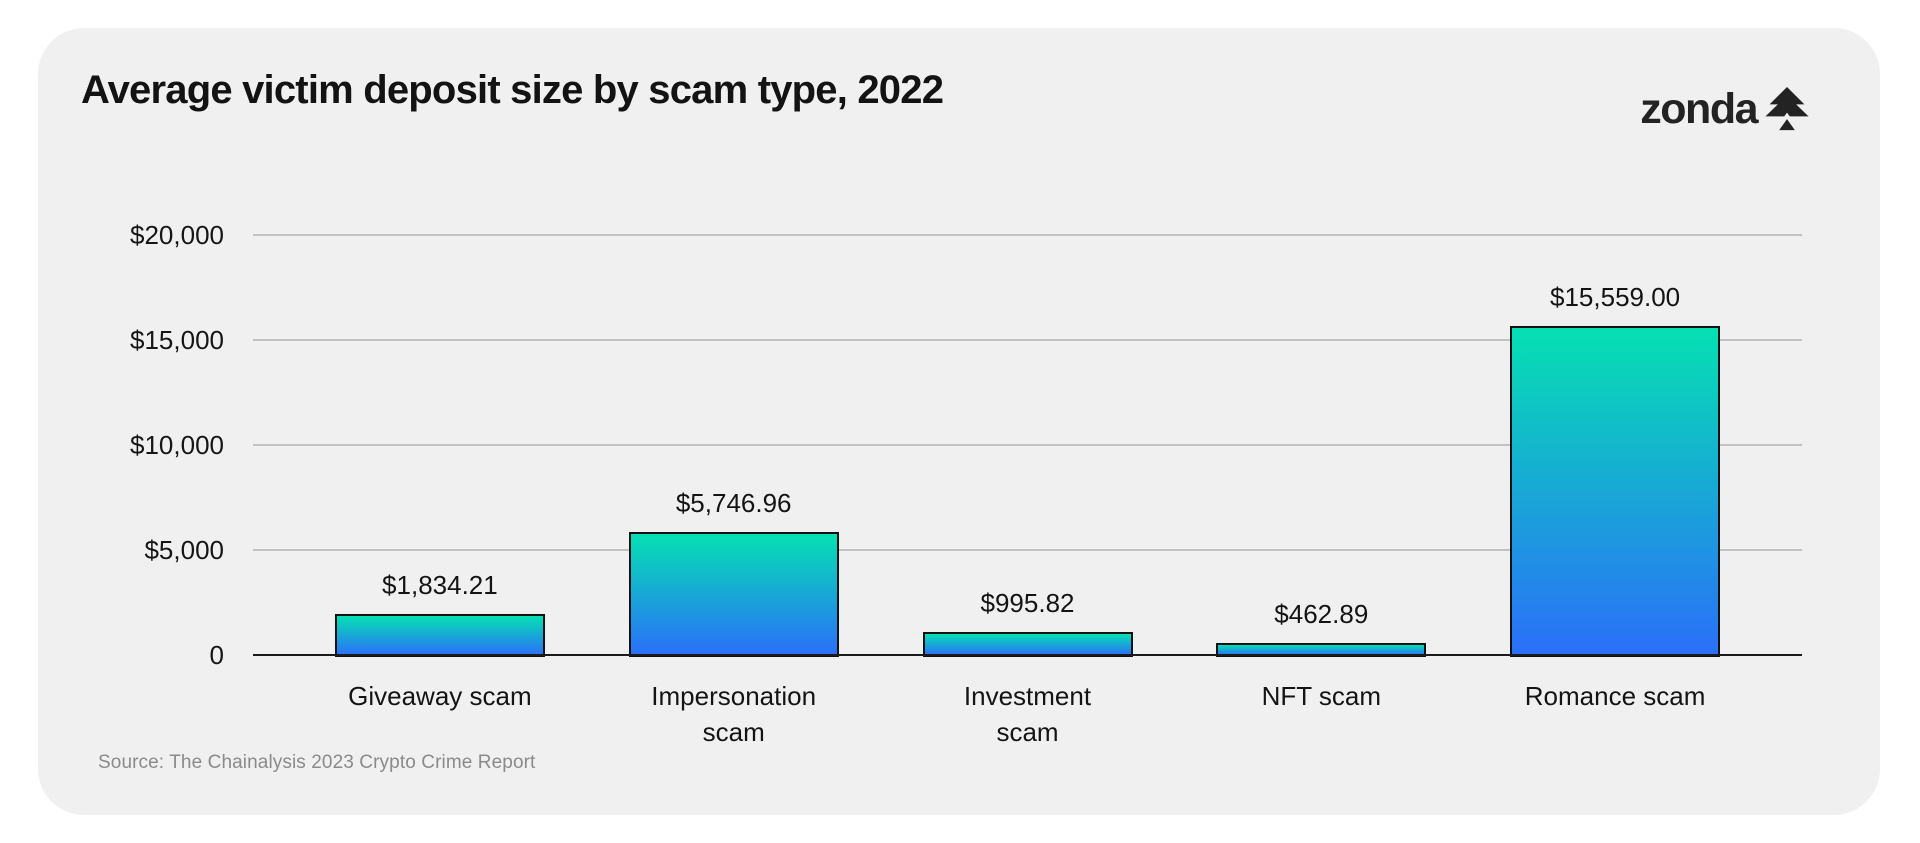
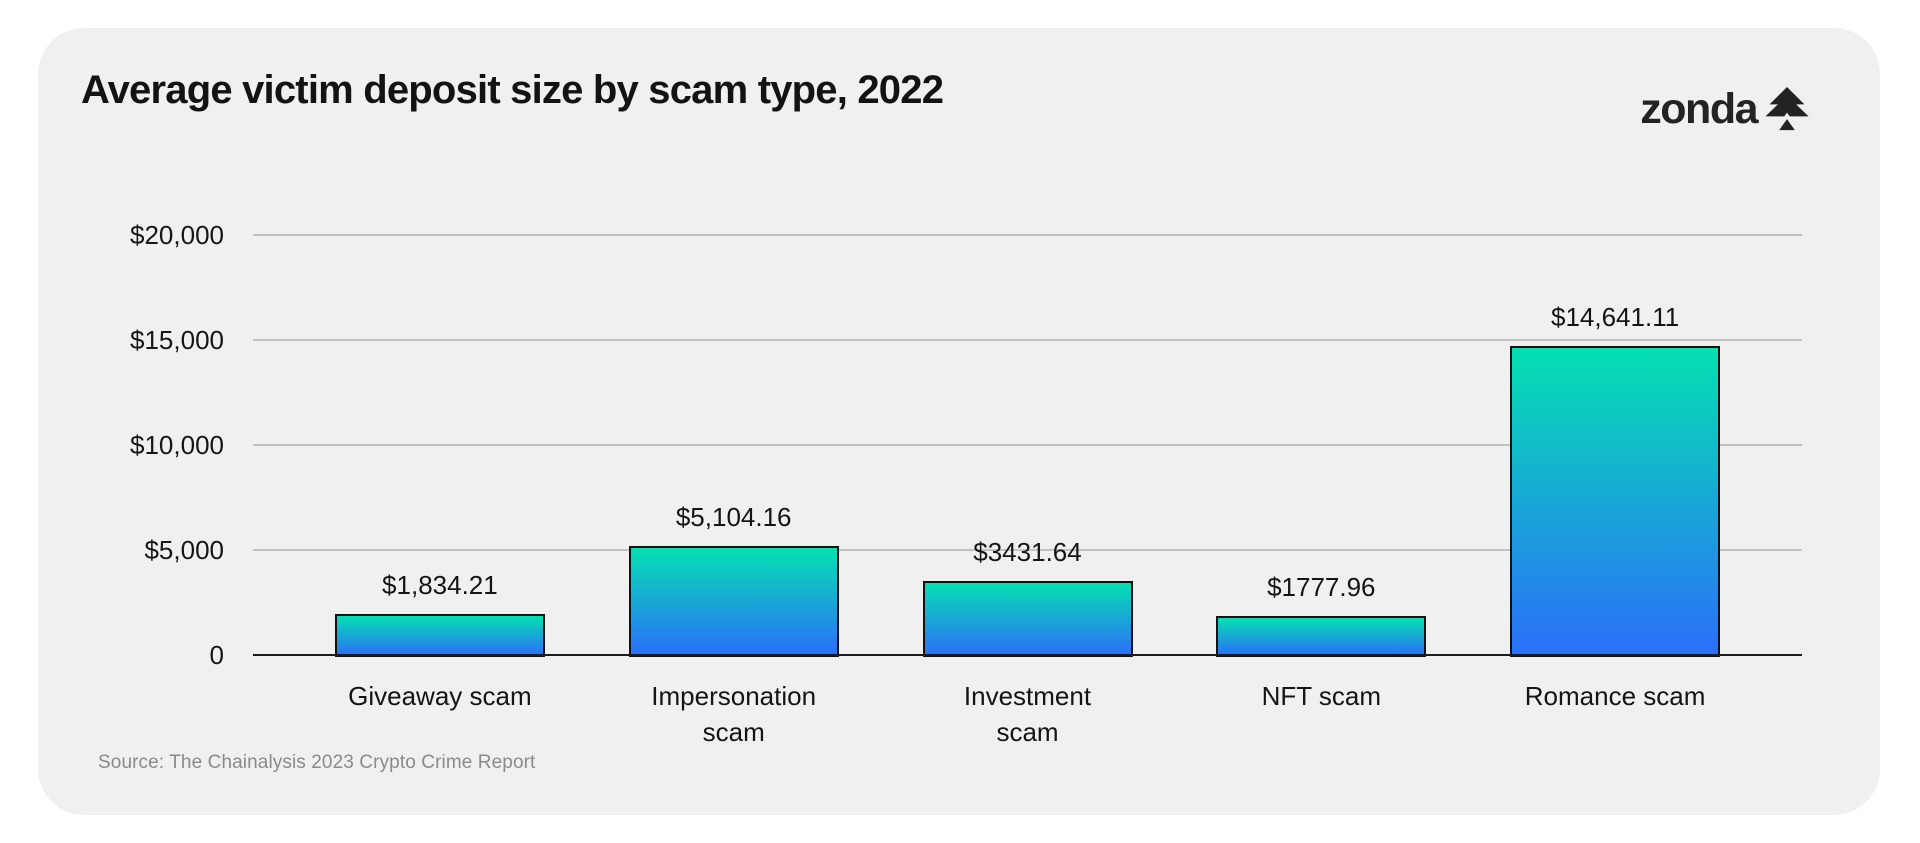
Impersonation scam: $5,746.96 -> $5,104.16
Investment scam: $995.82 -> $3431.64
NFT scam: $462.89 -> $1777.96
Romance scam: $15,559.00 -> $14,641.11
